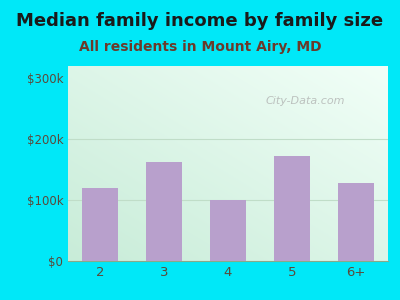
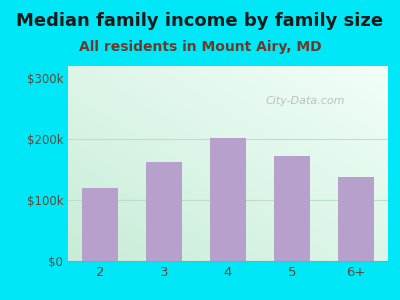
4: $100k -> $202k
6+: $128k -> $138k
